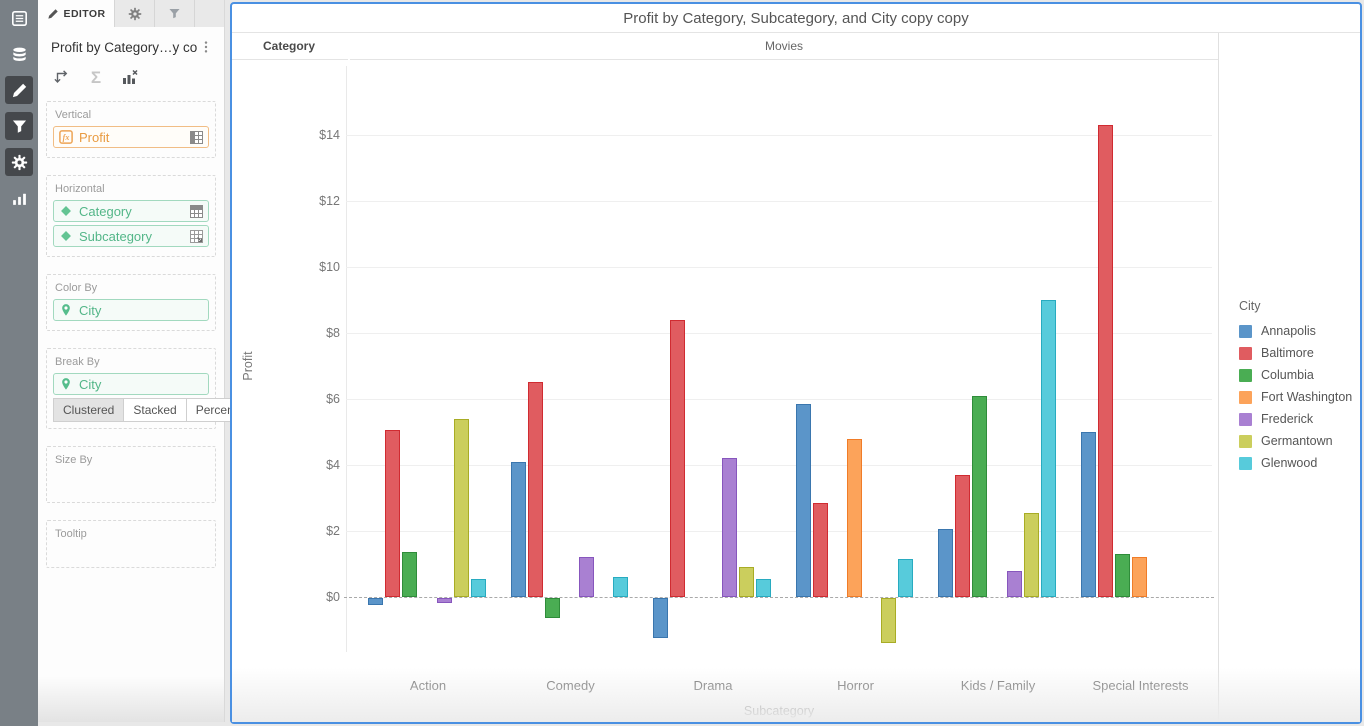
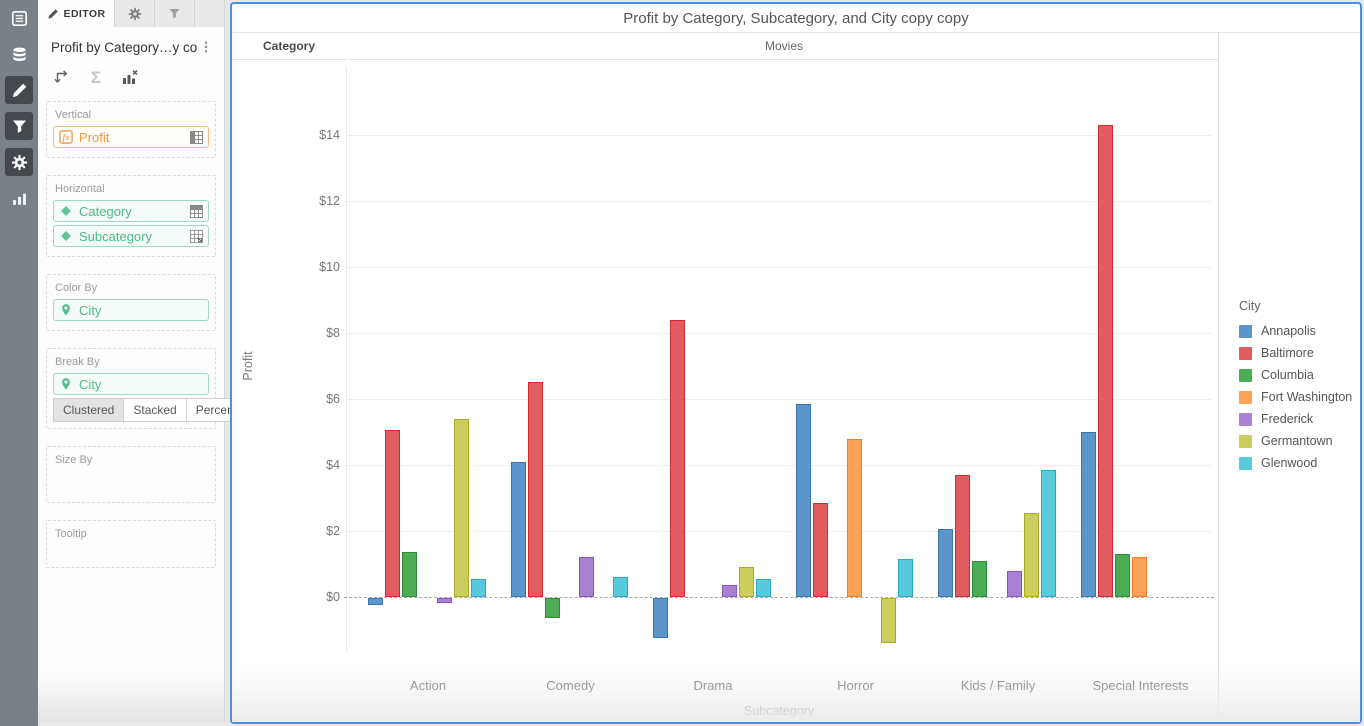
Frederick/Drama: $4.2 -> $0.3
Columbia/Kids / Family: $6.1 -> $1.1
Glenwood/Kids / Family: $9.0 -> $3.9
